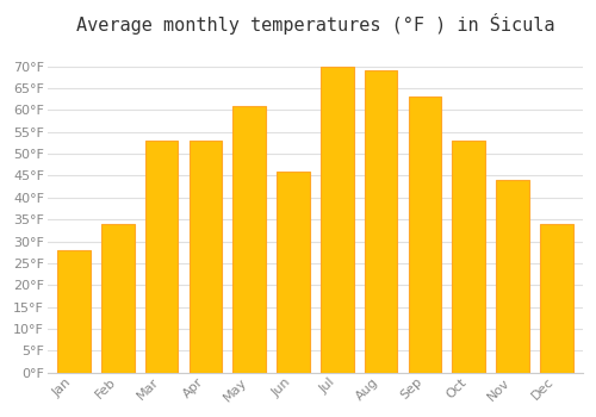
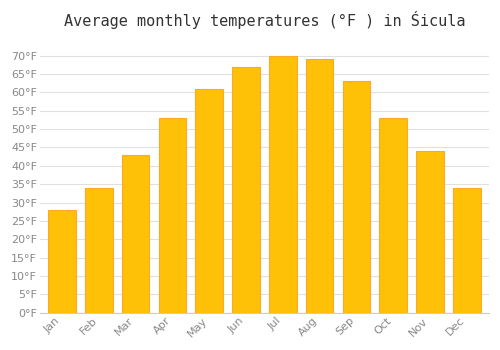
Mar: 53°F -> 43°F
Jun: 46°F -> 67°F
